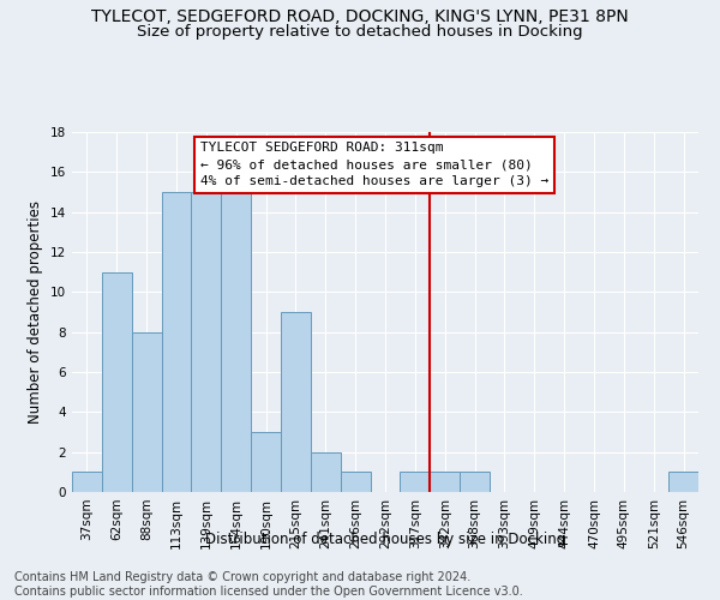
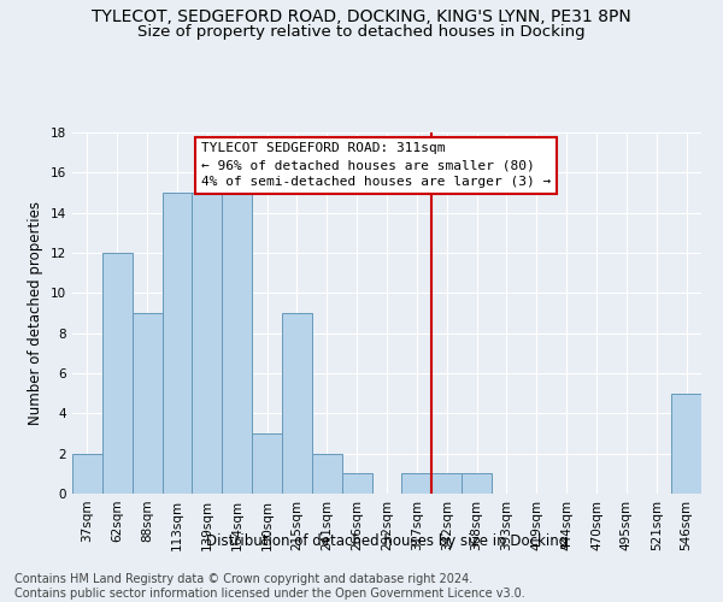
37sqm: 1 -> 2
62sqm: 11 -> 12
88sqm: 8 -> 9
546sqm: 1 -> 5
